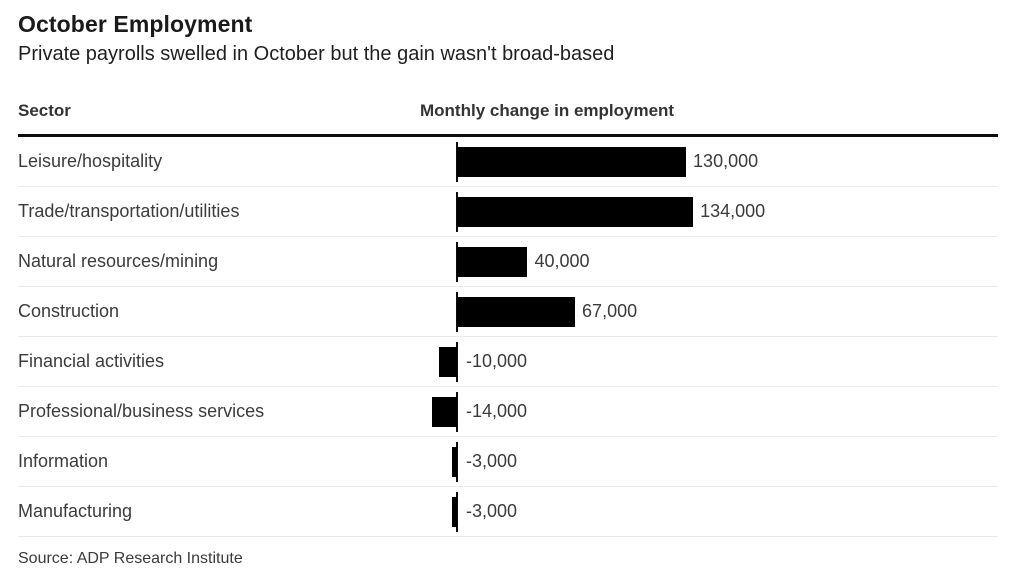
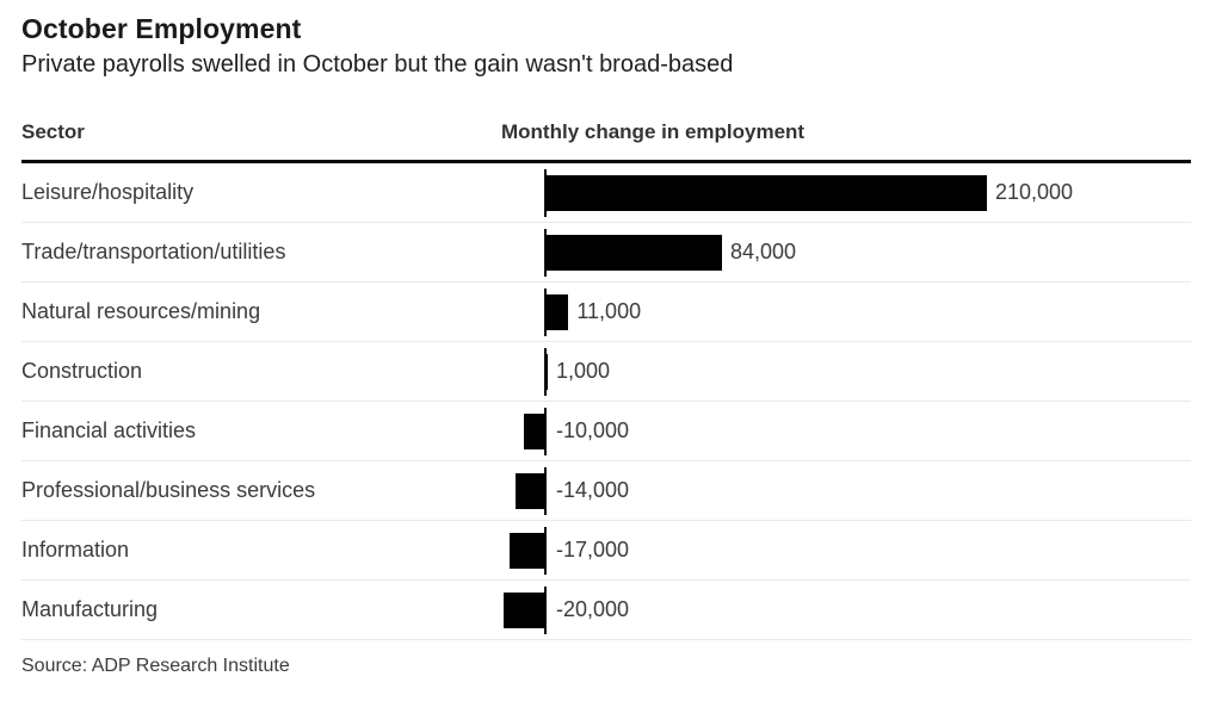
Leisure/hospitality: 130,000 -> 210,000
Trade/transportation/utilities: 134,000 -> 84,000
Natural resources/mining: 40,000 -> 11,000
Construction: 67,000 -> 1,000
Information: -3,000 -> -17,000
Manufacturing: -3,000 -> -20,000
